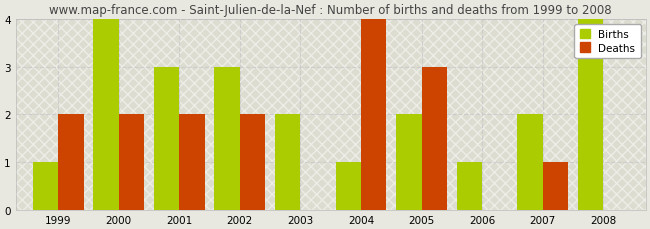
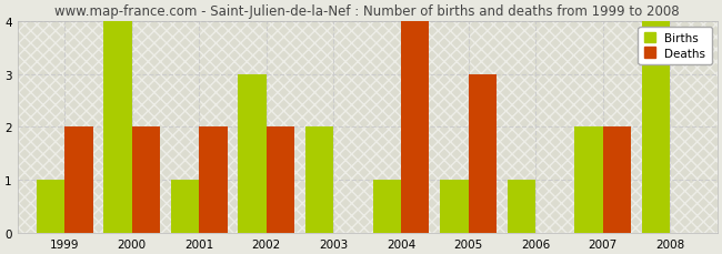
Births/2001: 3 -> 1
Births/2005: 2 -> 1
Deaths/2007: 1 -> 2
